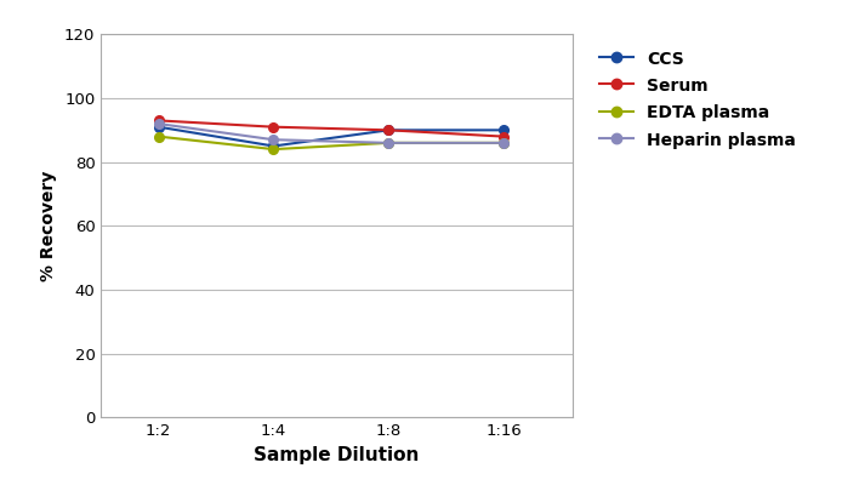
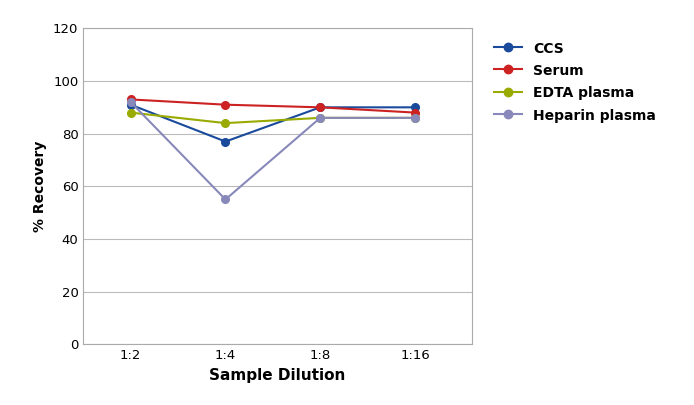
CCS/1:4: 85 -> 77
Heparin plasma/1:4: 87 -> 55
